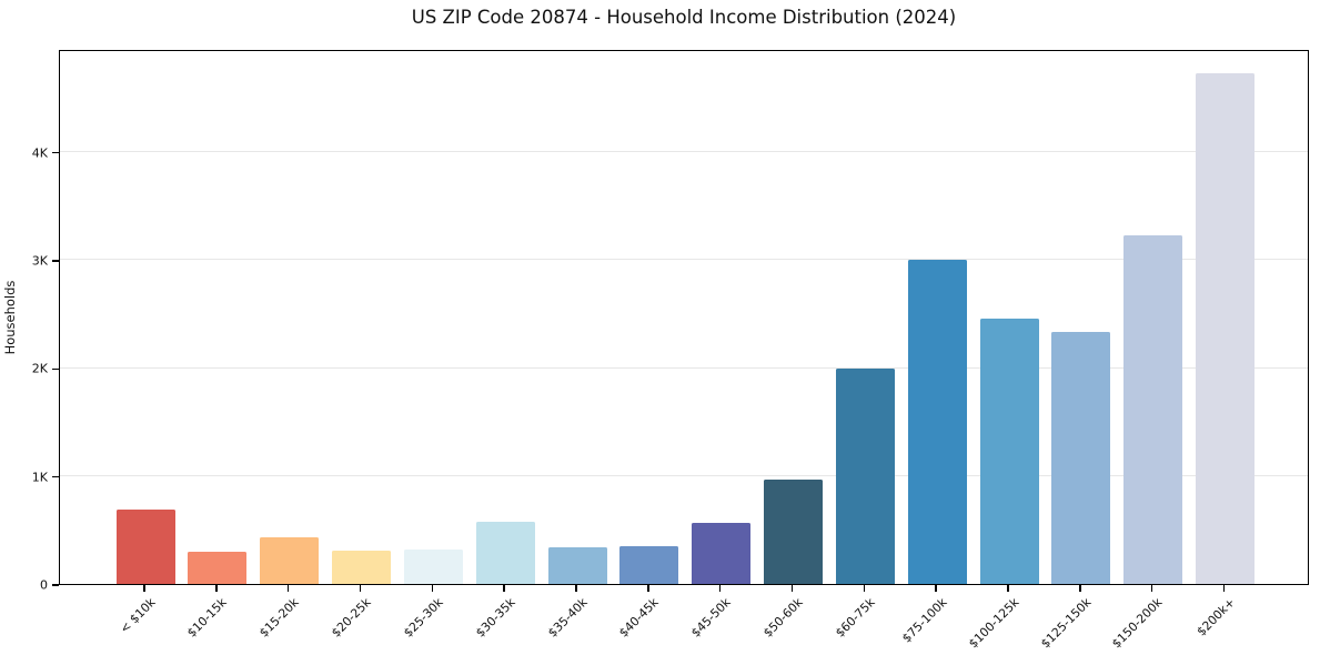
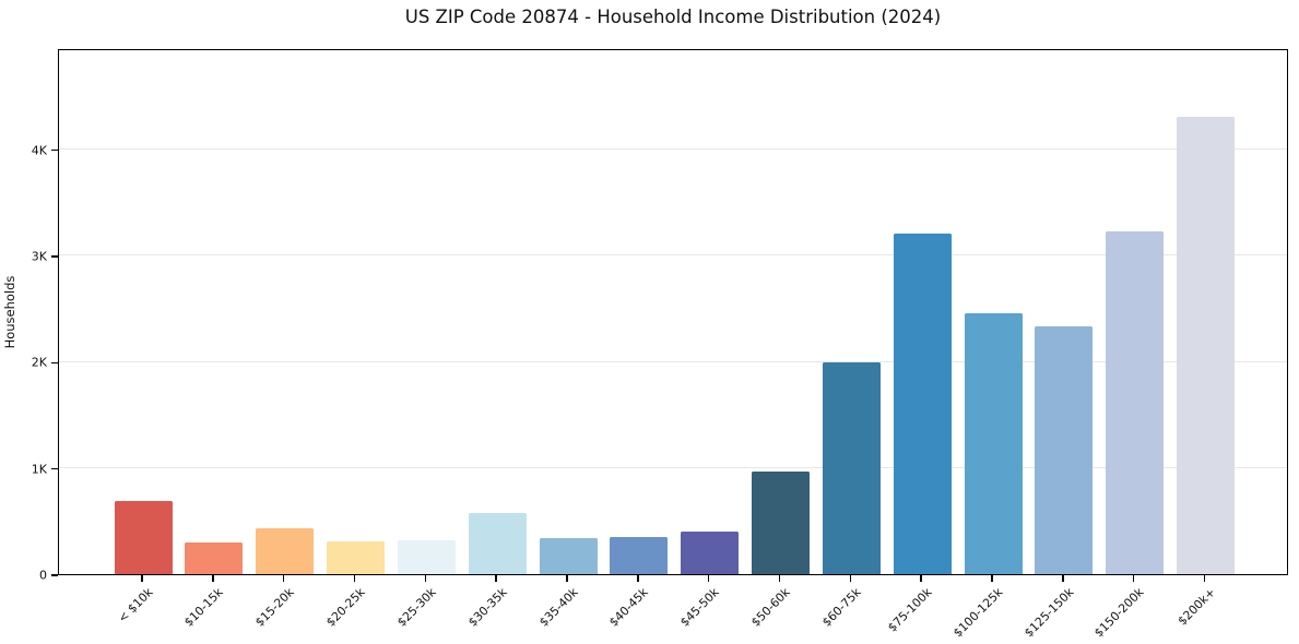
$45-50k: 0.6K -> 0.4K
$75-100k: 3.0K -> 3.2K
$200k+: 4.7K -> 4.3K
